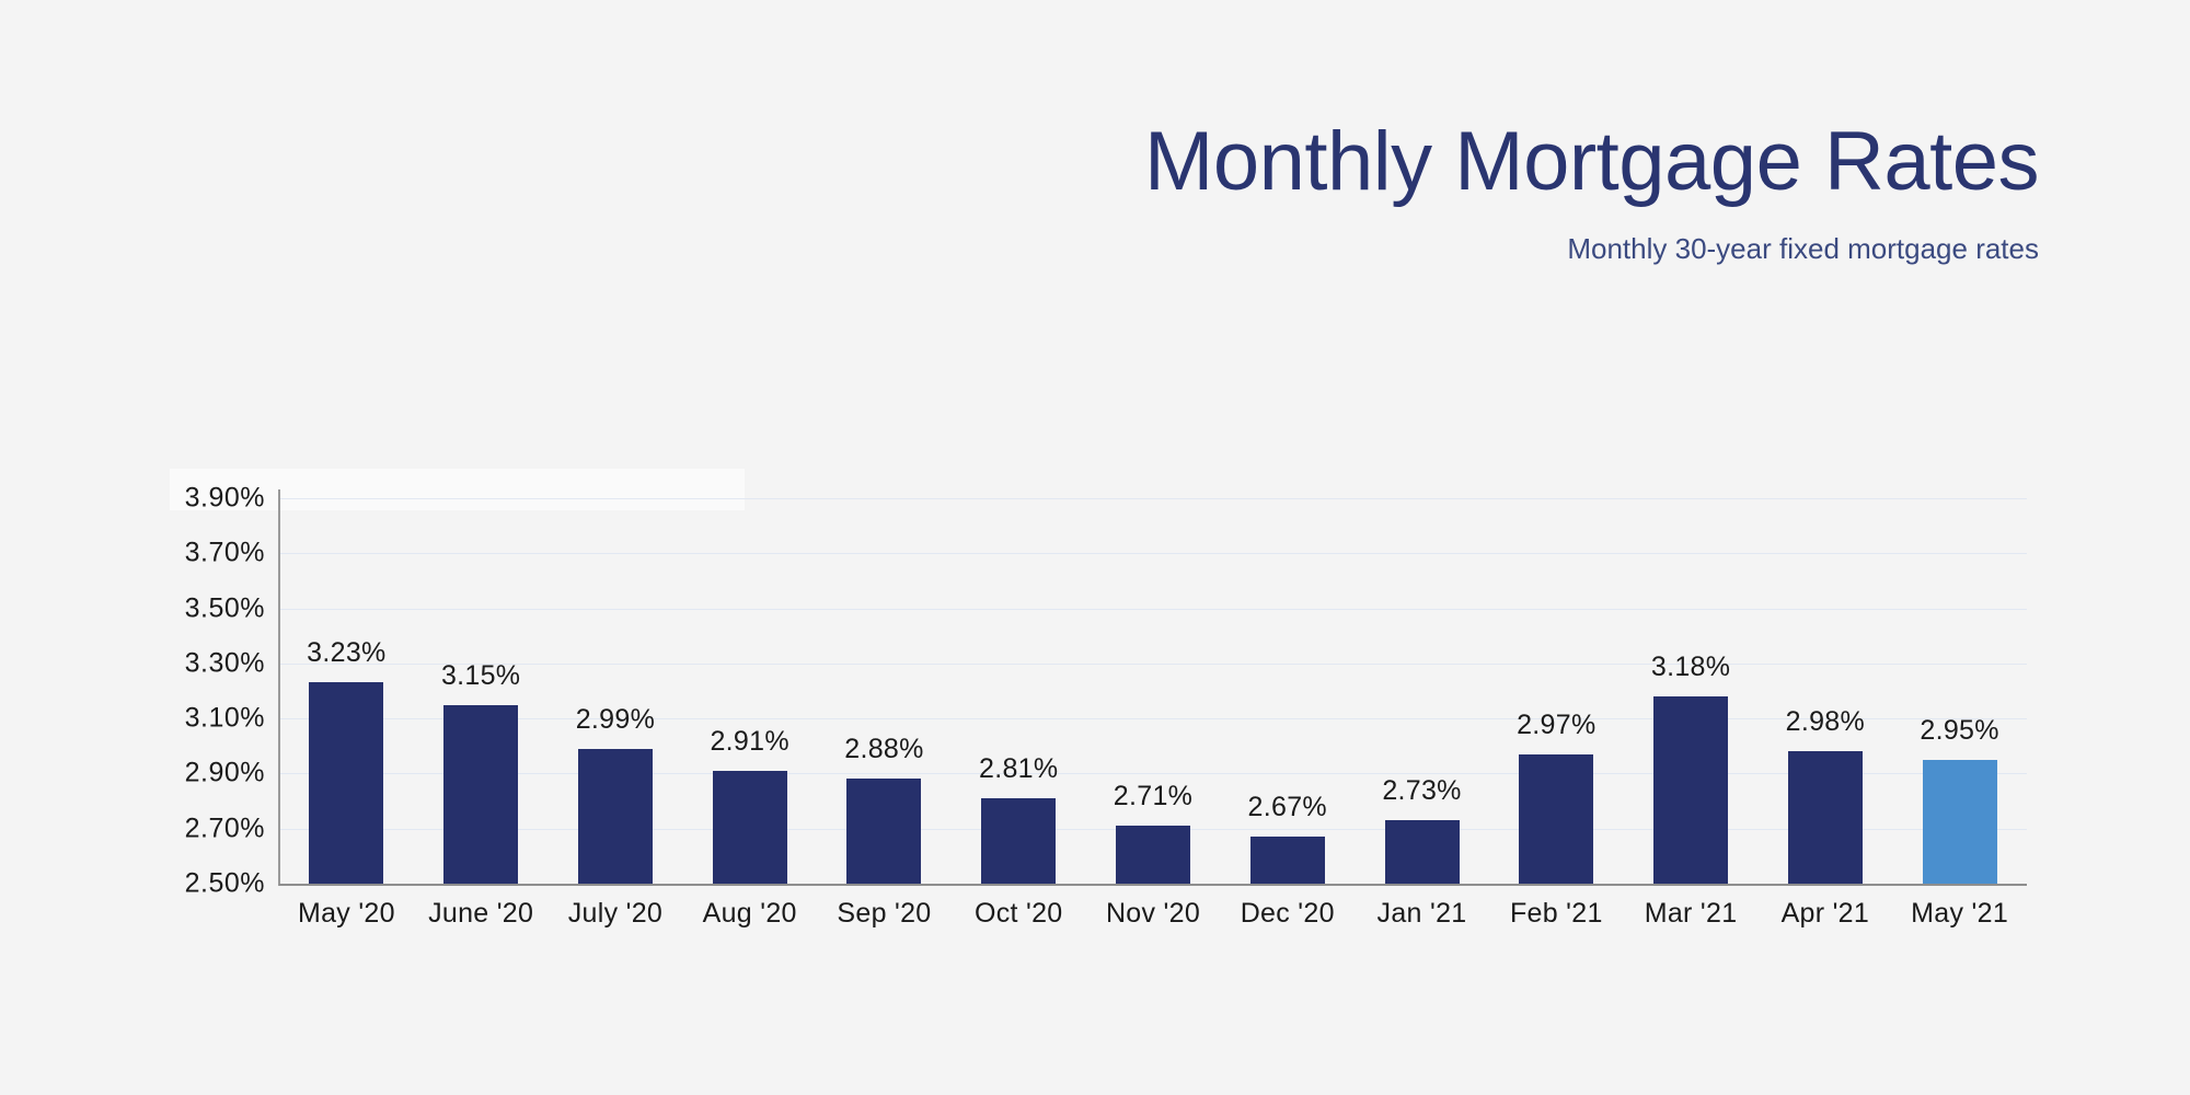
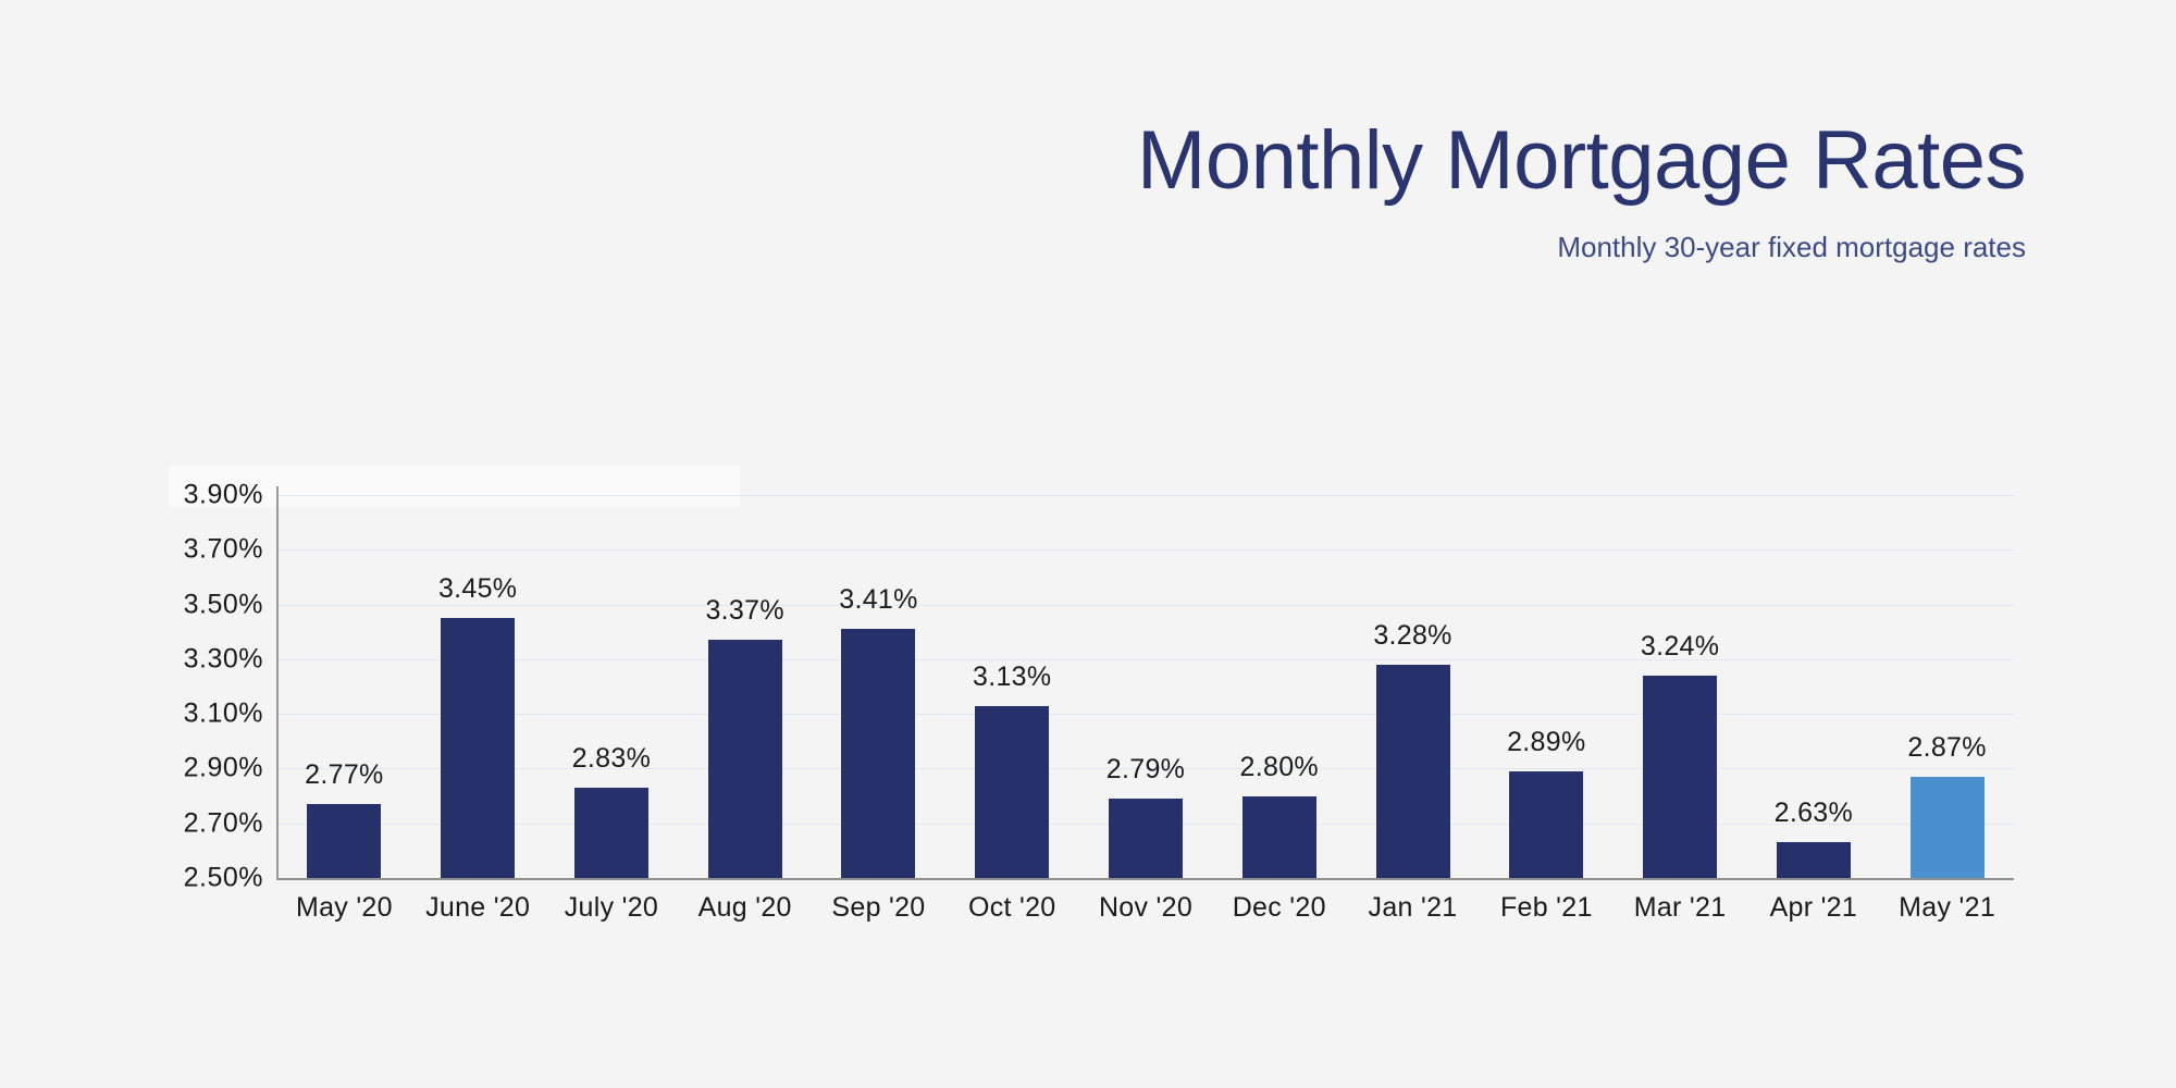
May '20: 3.23% -> 2.77%
June '20: 3.15% -> 3.45%
July '20: 2.99% -> 2.83%
Aug '20: 2.91% -> 3.37%
Sep '20: 2.88% -> 3.41%
Oct '20: 2.81% -> 3.13%
Nov '20: 2.71% -> 2.79%
Dec '20: 2.67% -> 2.80%
Jan '21: 2.73% -> 3.28%
Feb '21: 2.97% -> 2.89%
Mar '21: 3.18% -> 3.24%
Apr '21: 2.98% -> 2.63%
May '21: 2.95% -> 2.87%
